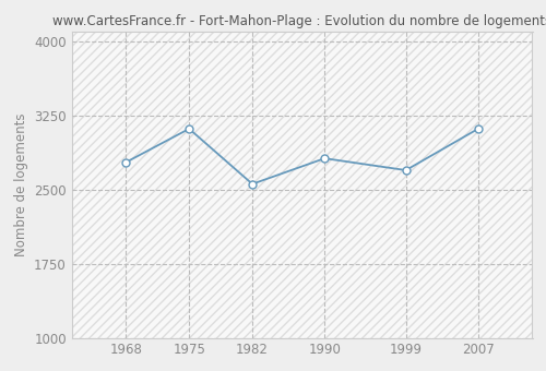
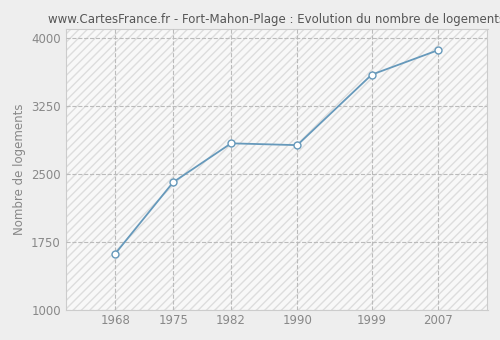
1968: 2780 -> 1620
1975: 3120 -> 2410
1982: 2560 -> 2840
1999: 2700 -> 3600
2007: 3120 -> 3870
